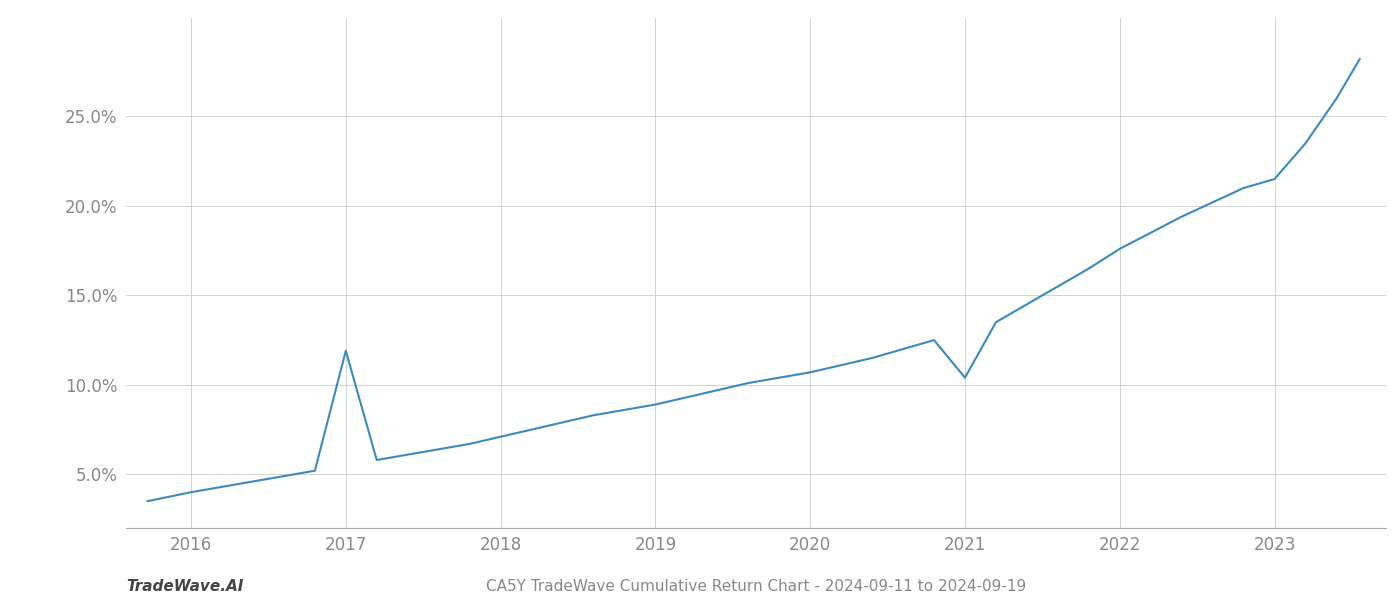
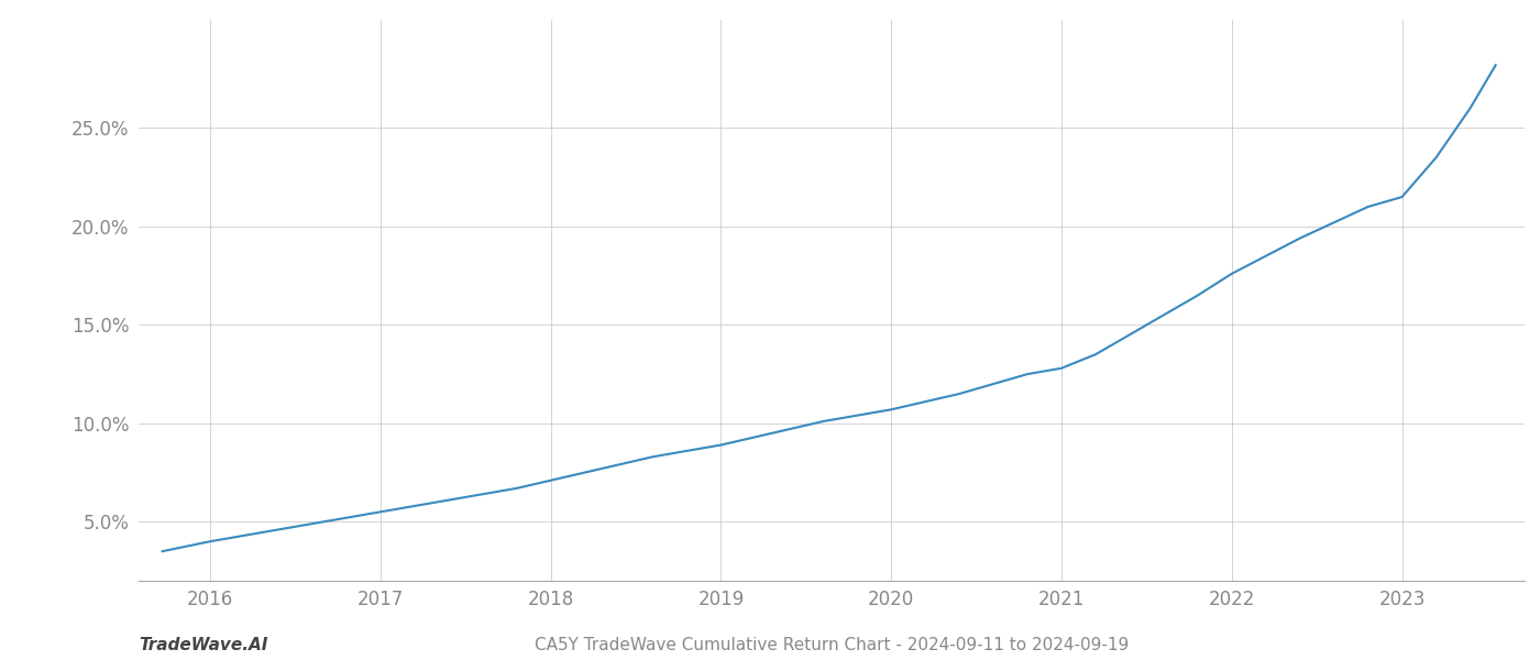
2017: 11.9% -> 5.5%
2021: 10.4% -> 12.8%
